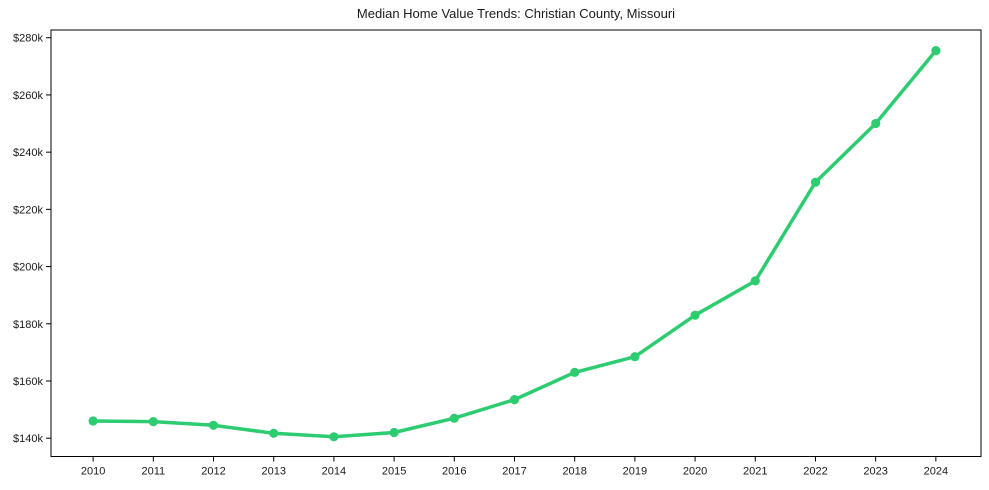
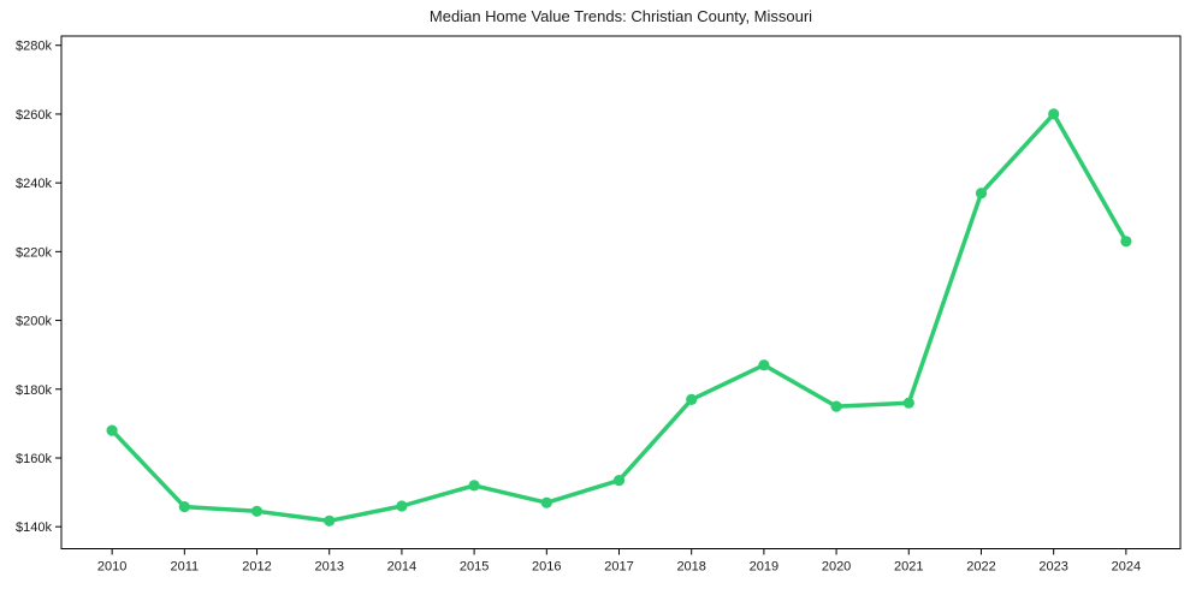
2010: $146k -> $168k
2014: $140k -> $146k
2015: $142k -> $152k
2018: $163k -> $177k
2019: $168k -> $187k
2020: $183k -> $175k
2021: $195k -> $176k
2022: $230k -> $237k
2023: $250k -> $260k
2024: $276k -> $223k
